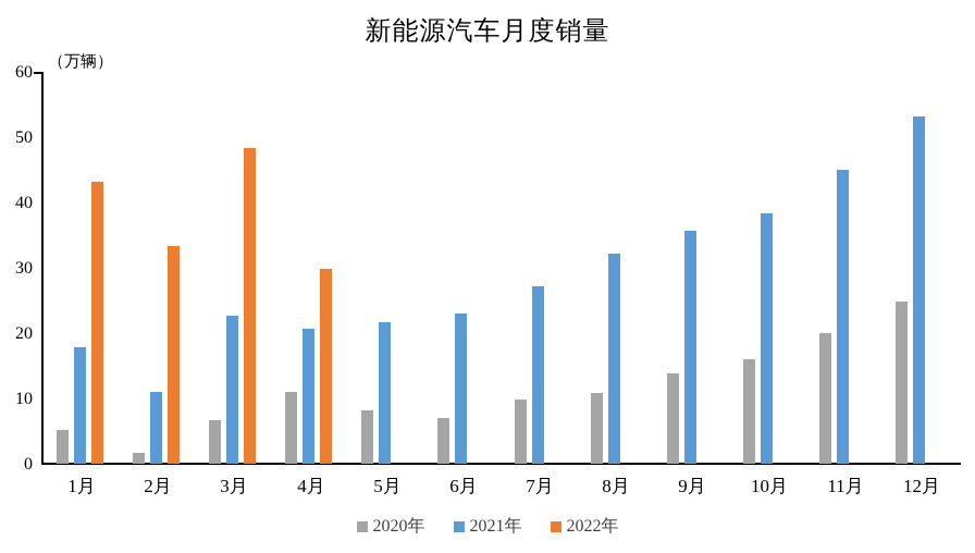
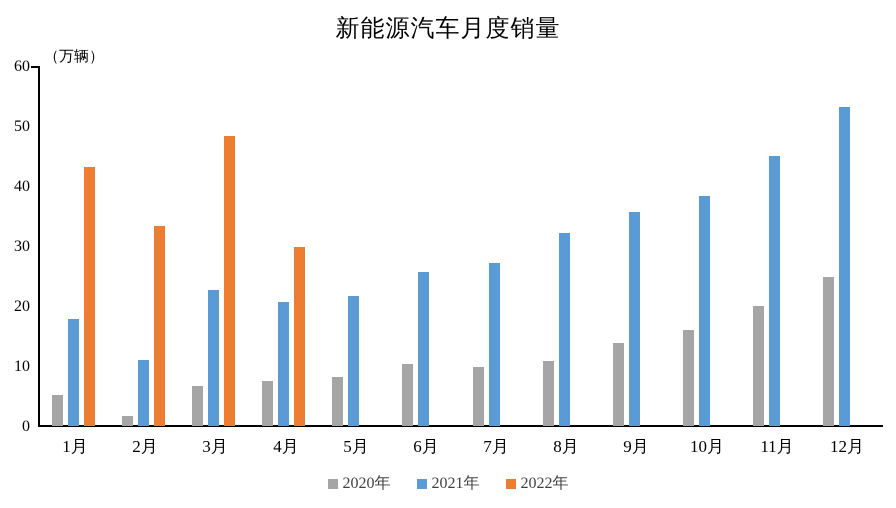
2020年/4月: 11 -> 8
2020年/6月: 7 -> 10
2021年/6月: 23 -> 26
